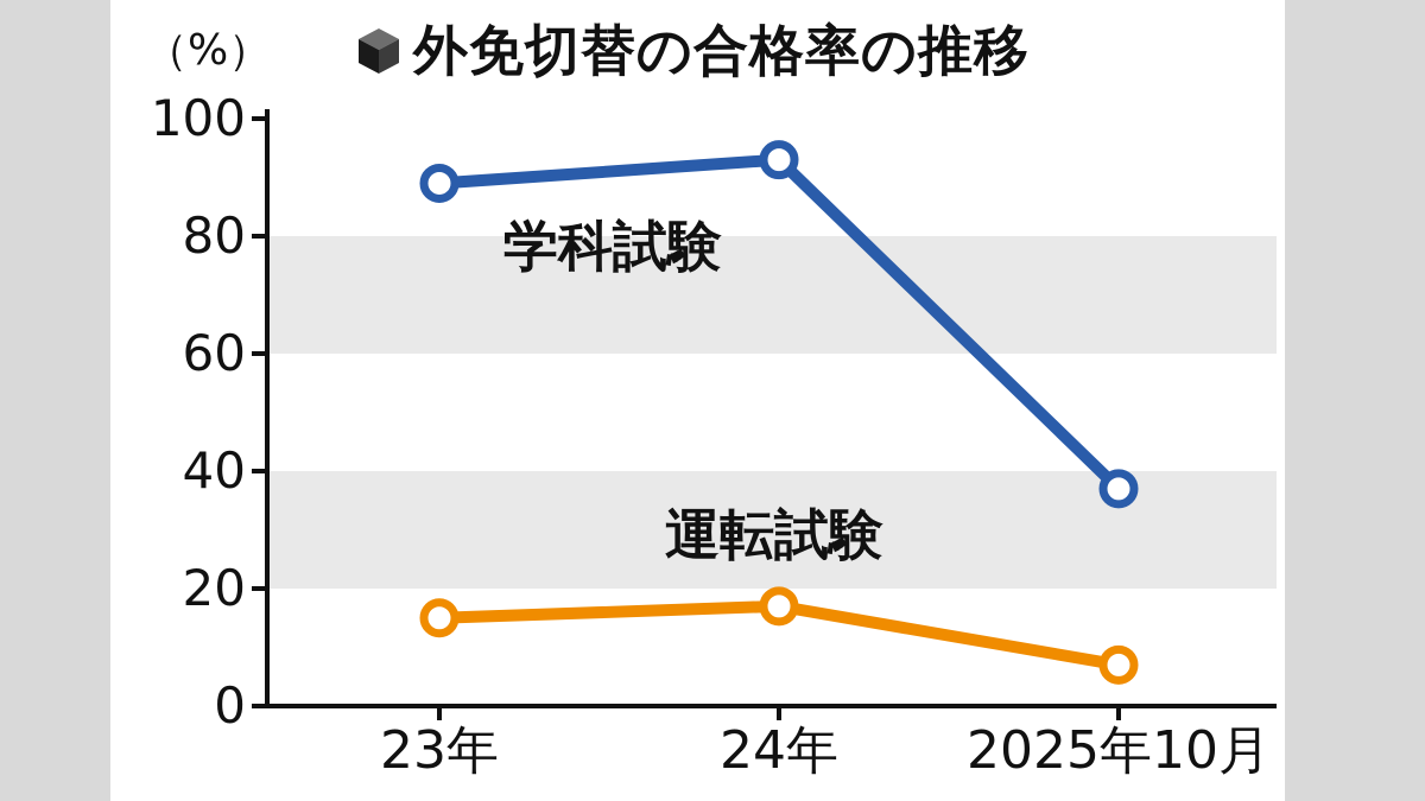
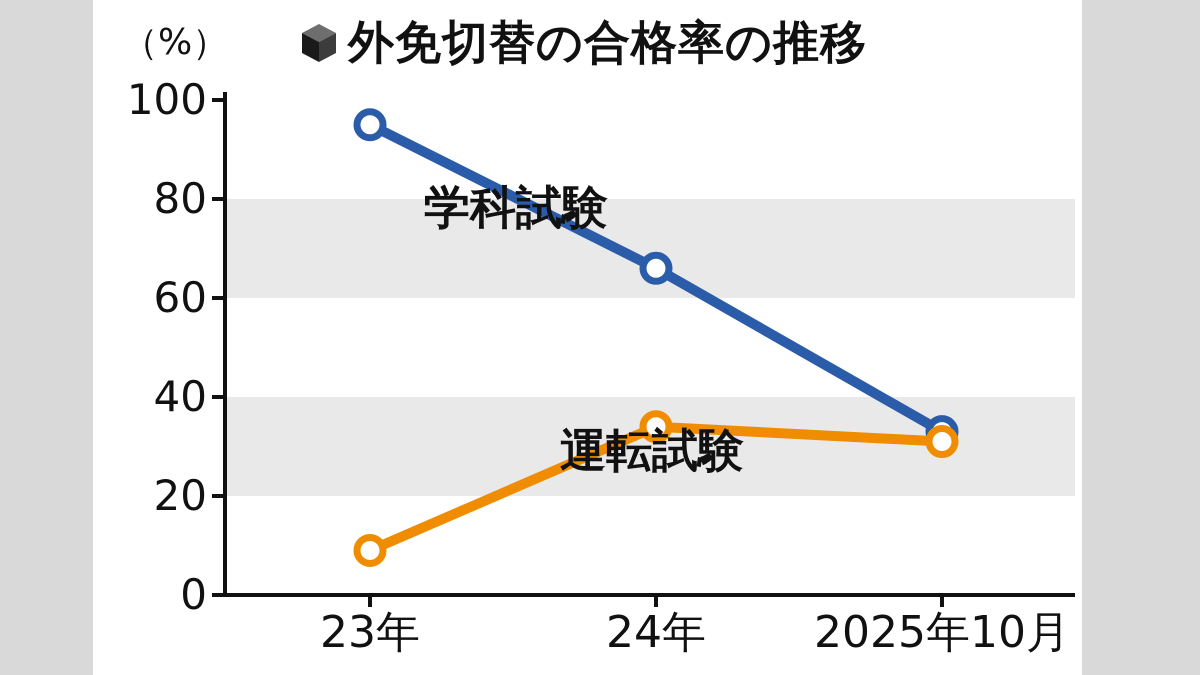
学科試験/23年: 89 -> 95
運転試験/23年: 15 -> 9
学科試験/24年: 93 -> 66
運転試験/24年: 17 -> 34
学科試験/2025年10月: 37 -> 33
運転試験/2025年10月: 7 -> 31
